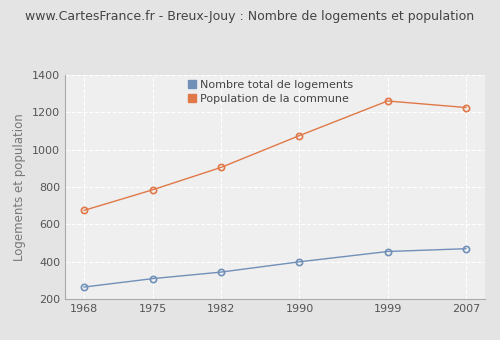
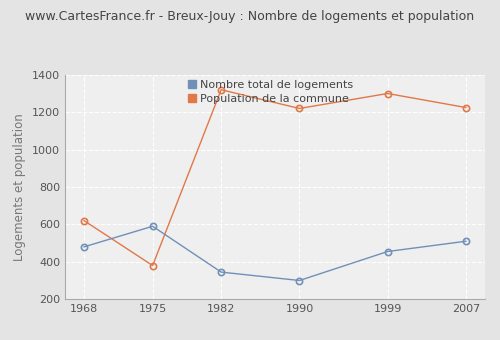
Nombre total de logements/1968: 260 -> 480
Population de la commune/1968: 680 -> 620
Nombre total de logements/1975: 310 -> 590
Population de la commune/1975: 780 -> 380
Population de la commune/1982: 900 -> 1320
Nombre total de logements/1990: 400 -> 300
Population de la commune/1990: 1080 -> 1220
Population de la commune/1999: 1260 -> 1300
Nombre total de logements/2007: 470 -> 510
